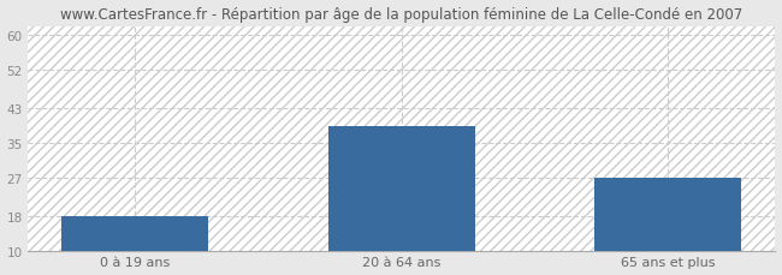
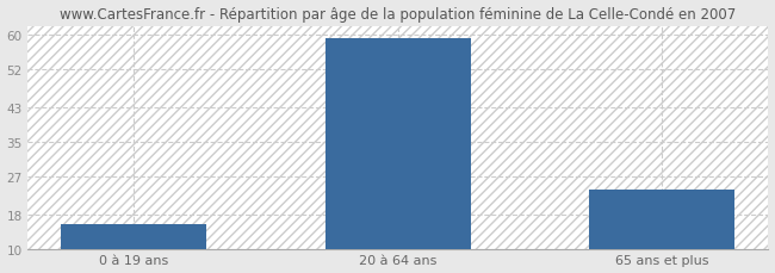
0 à 19 ans: 18 -> 16
20 à 64 ans: 39 -> 59
65 ans et plus: 27 -> 24
